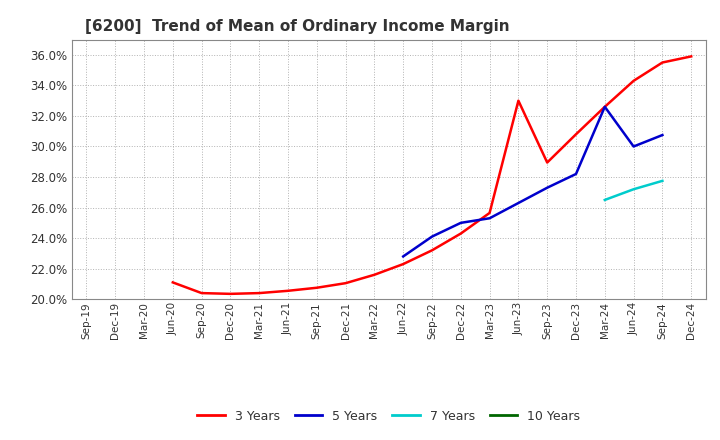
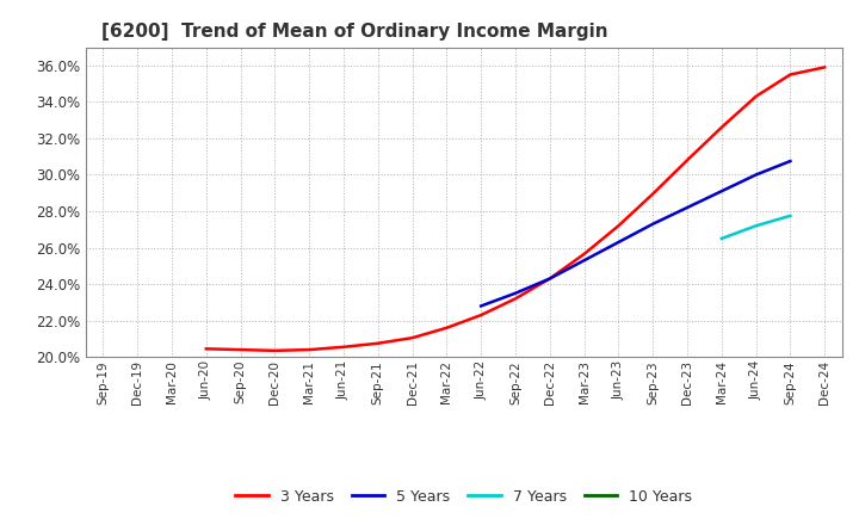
3 Years/Jun-20: 21.1% -> 20.4%
5 Years/Sep-22: 24.1% -> 23.5%
5 Years/Dec-22: 25.0% -> 24.3%
3 Years/Jun-23: 33.0% -> 27.2%
5 Years/Mar-24: 32.6% -> 29.1%
